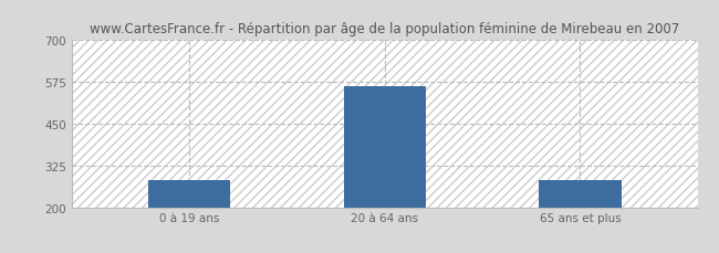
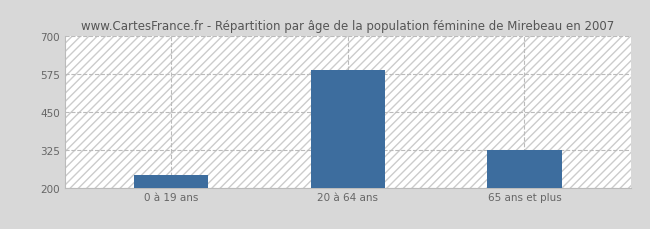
0 à 19 ans: 280 -> 243
20 à 64 ans: 560 -> 586
65 ans et plus: 280 -> 323
